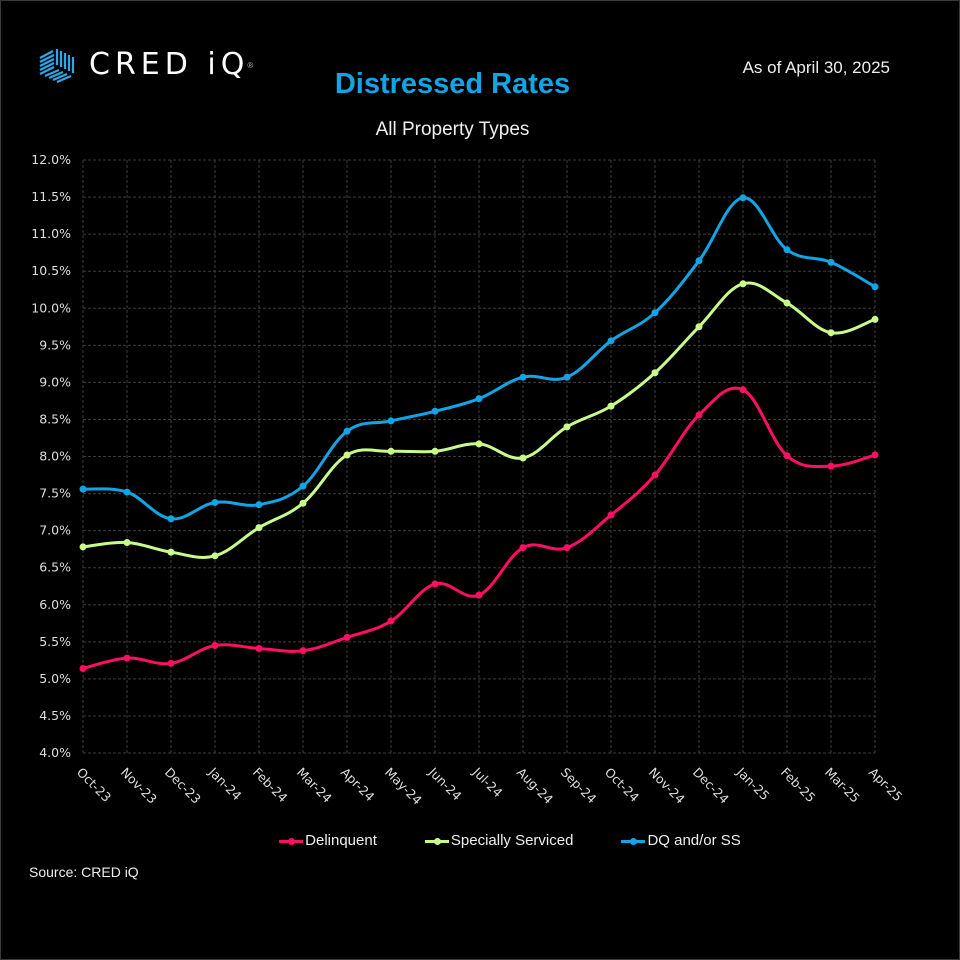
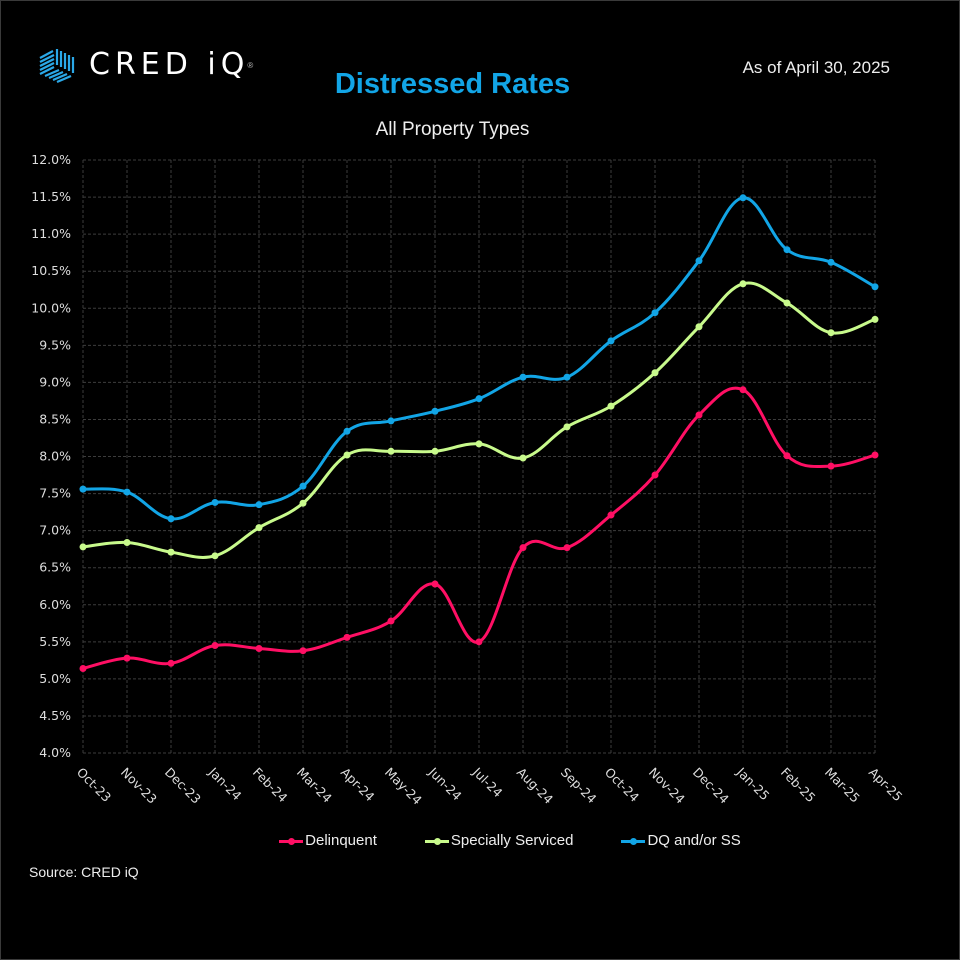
Delinquent/Jul-24: 6.1% -> 5.5%
